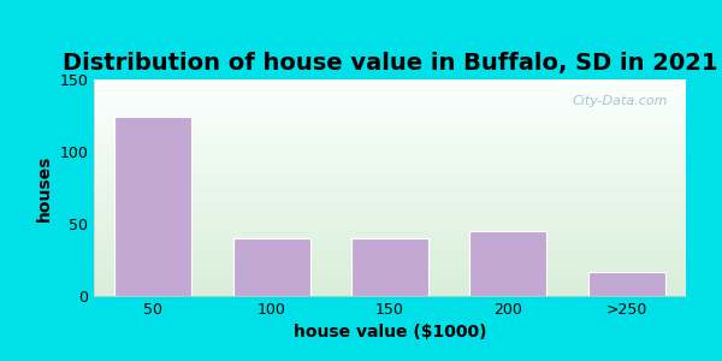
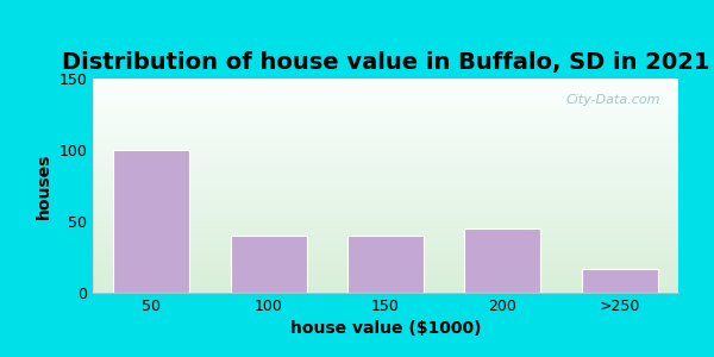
50: 124 -> 100
